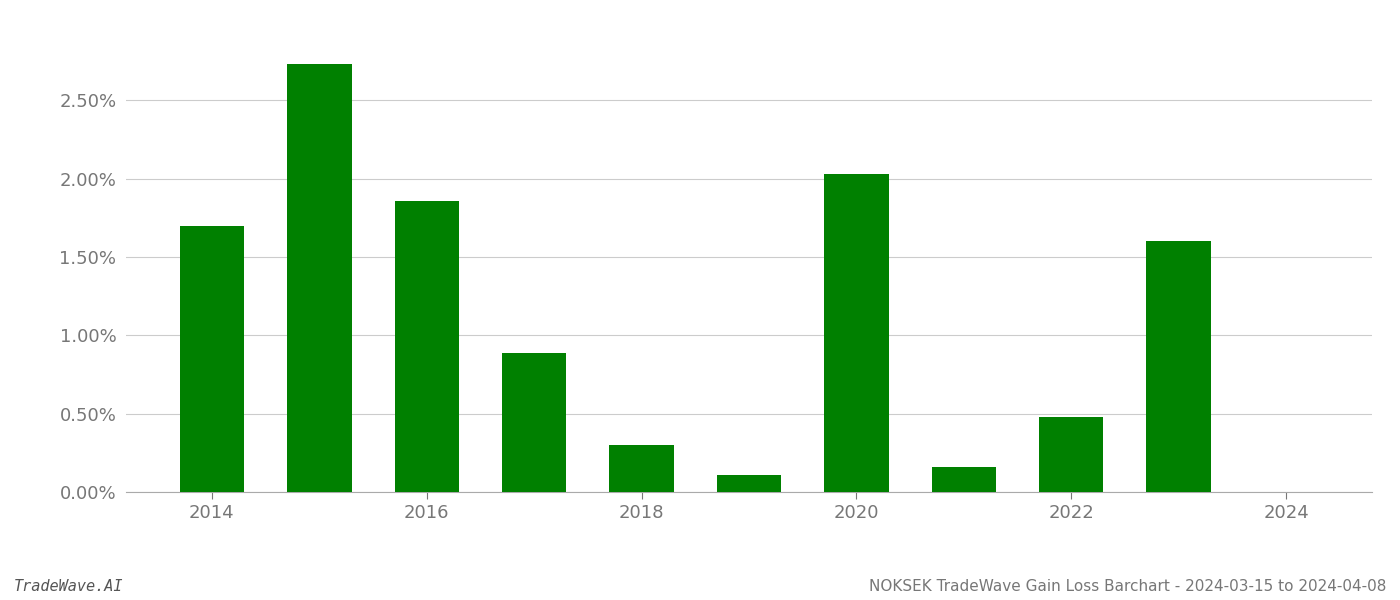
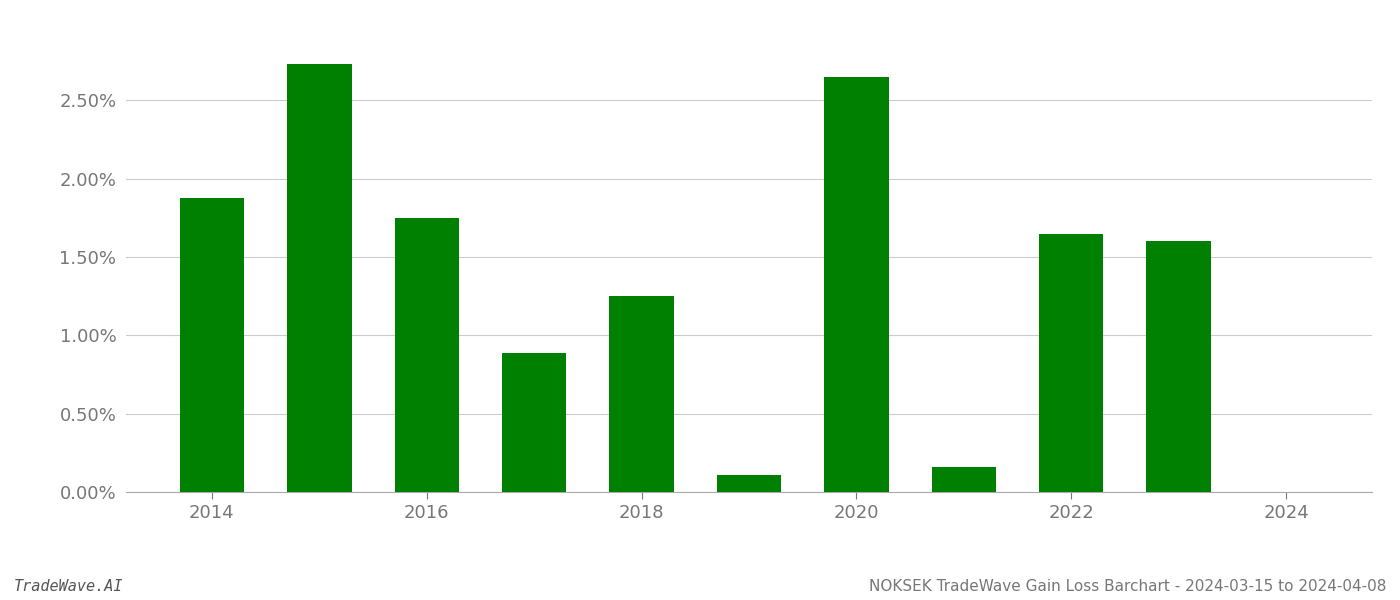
2014: 1.70% -> 1.88%
2016: 1.86% -> 1.75%
2018: 0.30% -> 1.25%
2020: 2.03% -> 2.65%
2022: 0.48% -> 1.65%
